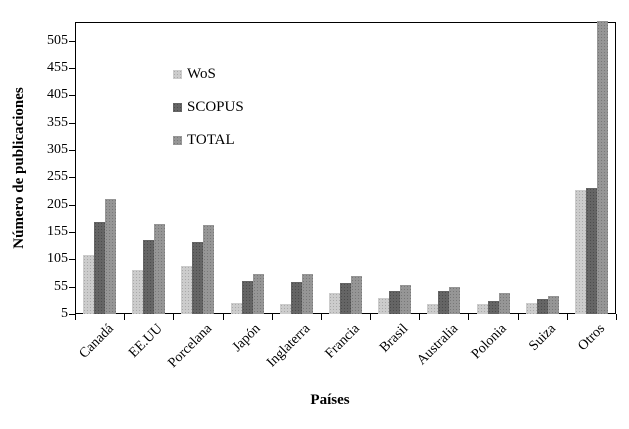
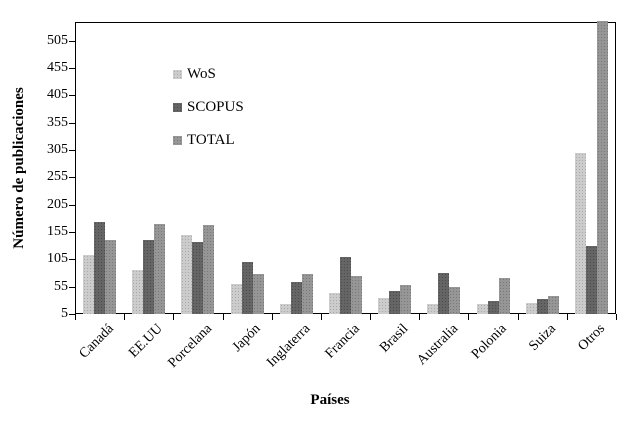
TOTAL/Canadá: 220 -> 140
WoS/Porcelana: 90 -> 150
WoS/Japón: 20 -> 60
SCOPUS/Japón: 70 -> 100
SCOPUS/Francia: 60 -> 110
SCOPUS/Australia: 50 -> 80
TOTAL/Polonia: 40 -> 70
WoS/Otros: 230 -> 300
SCOPUS/Otros: 240 -> 130
